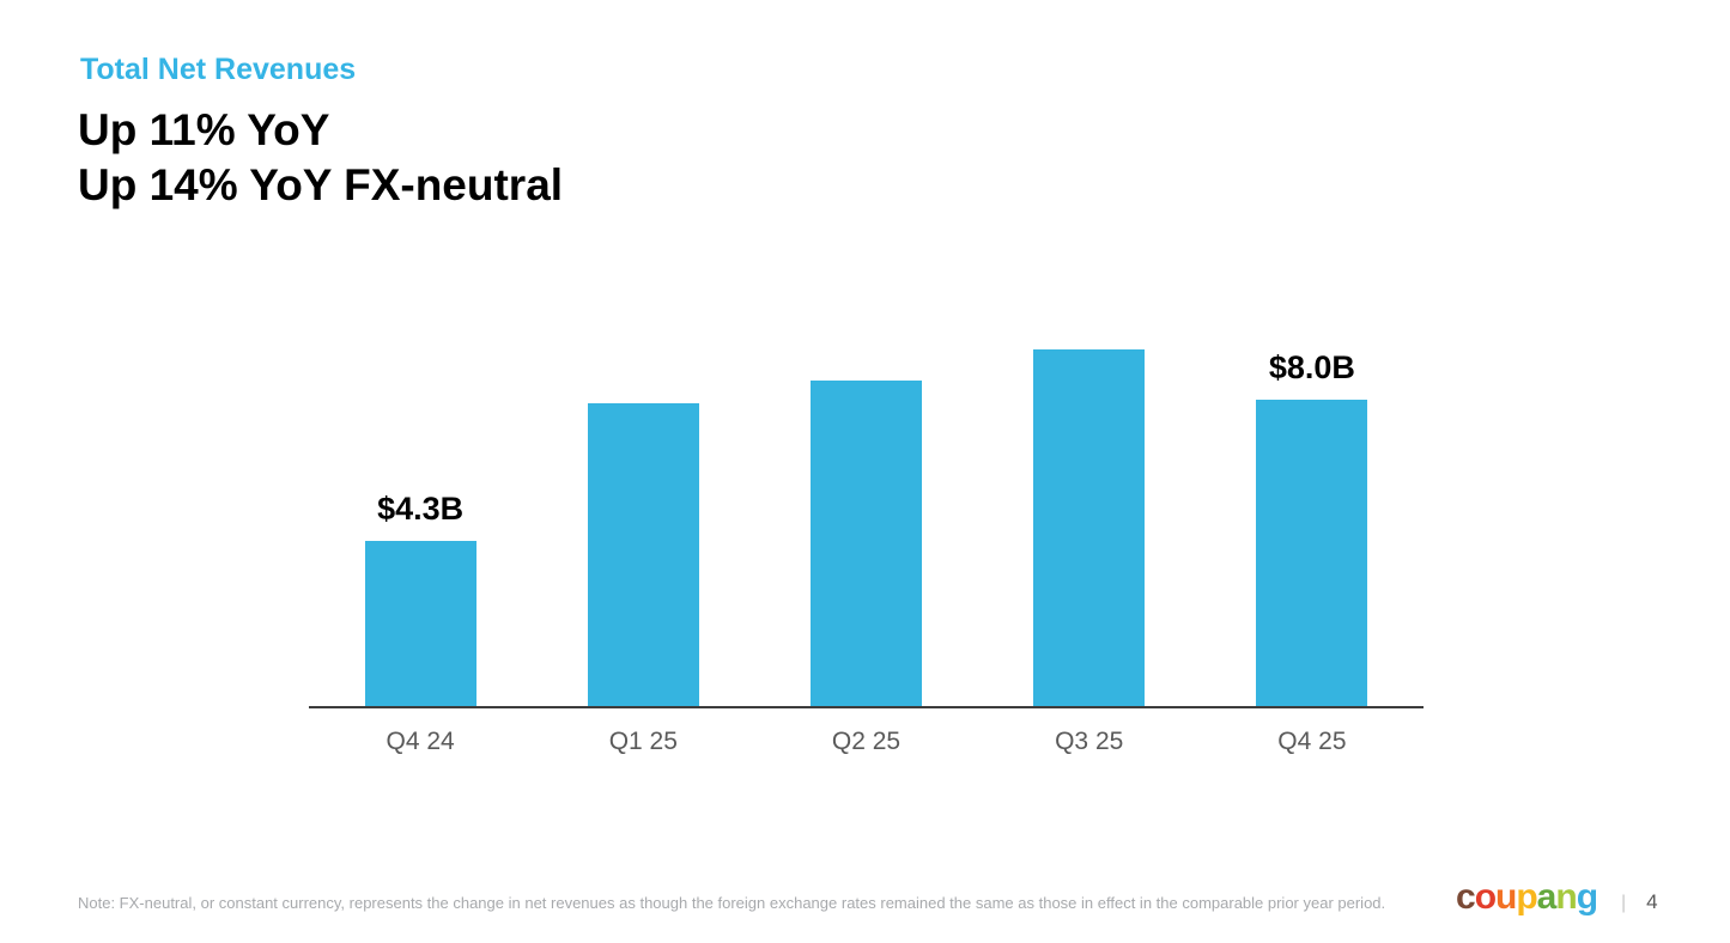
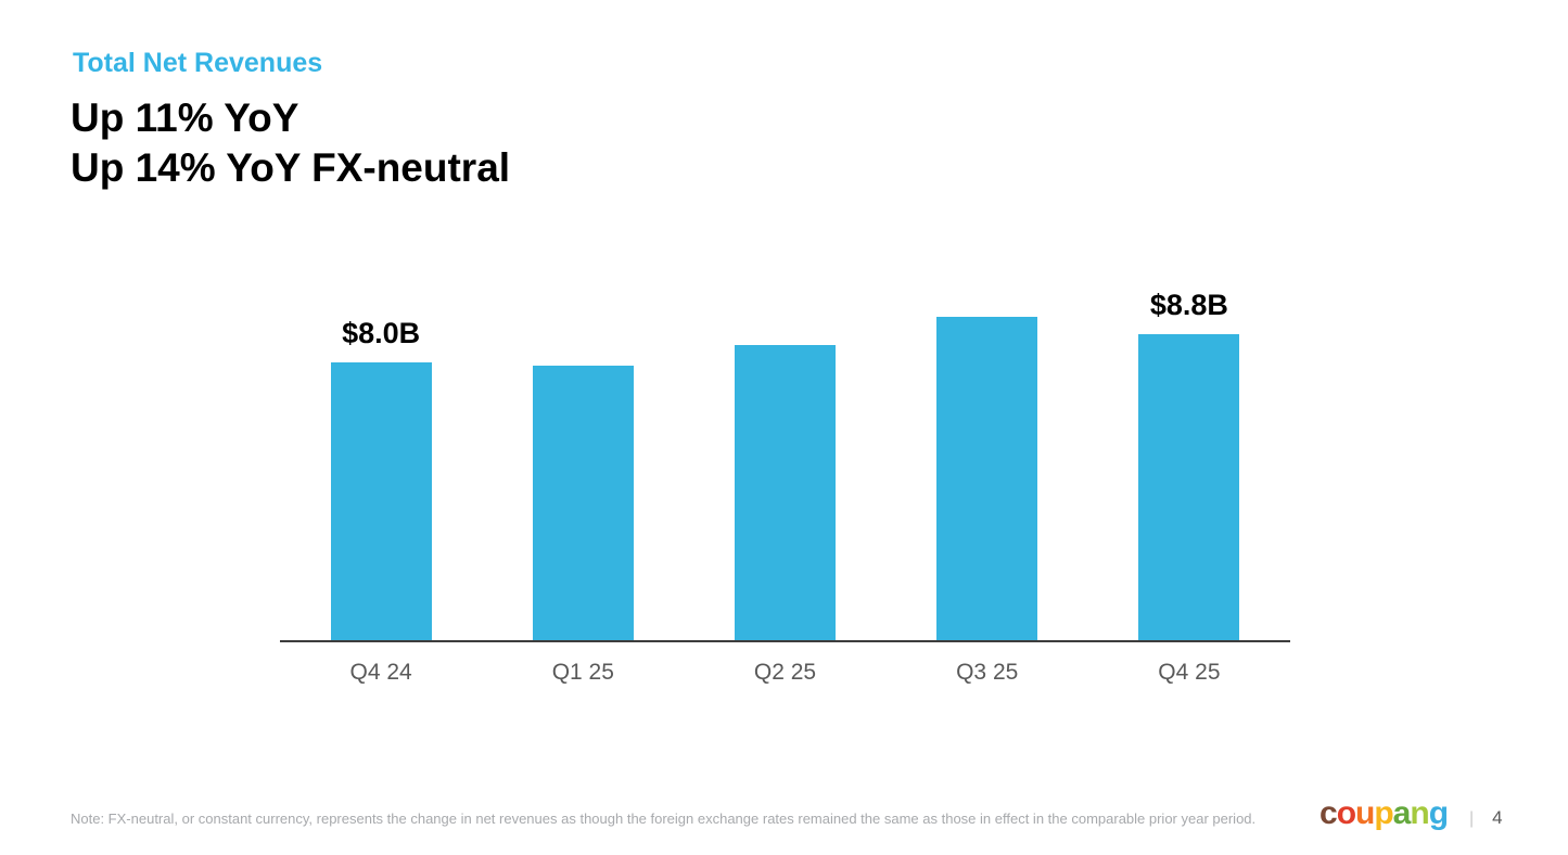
Q4 24: $4.3B -> $8.0B
Q4 25: $8.0B -> $8.8B
